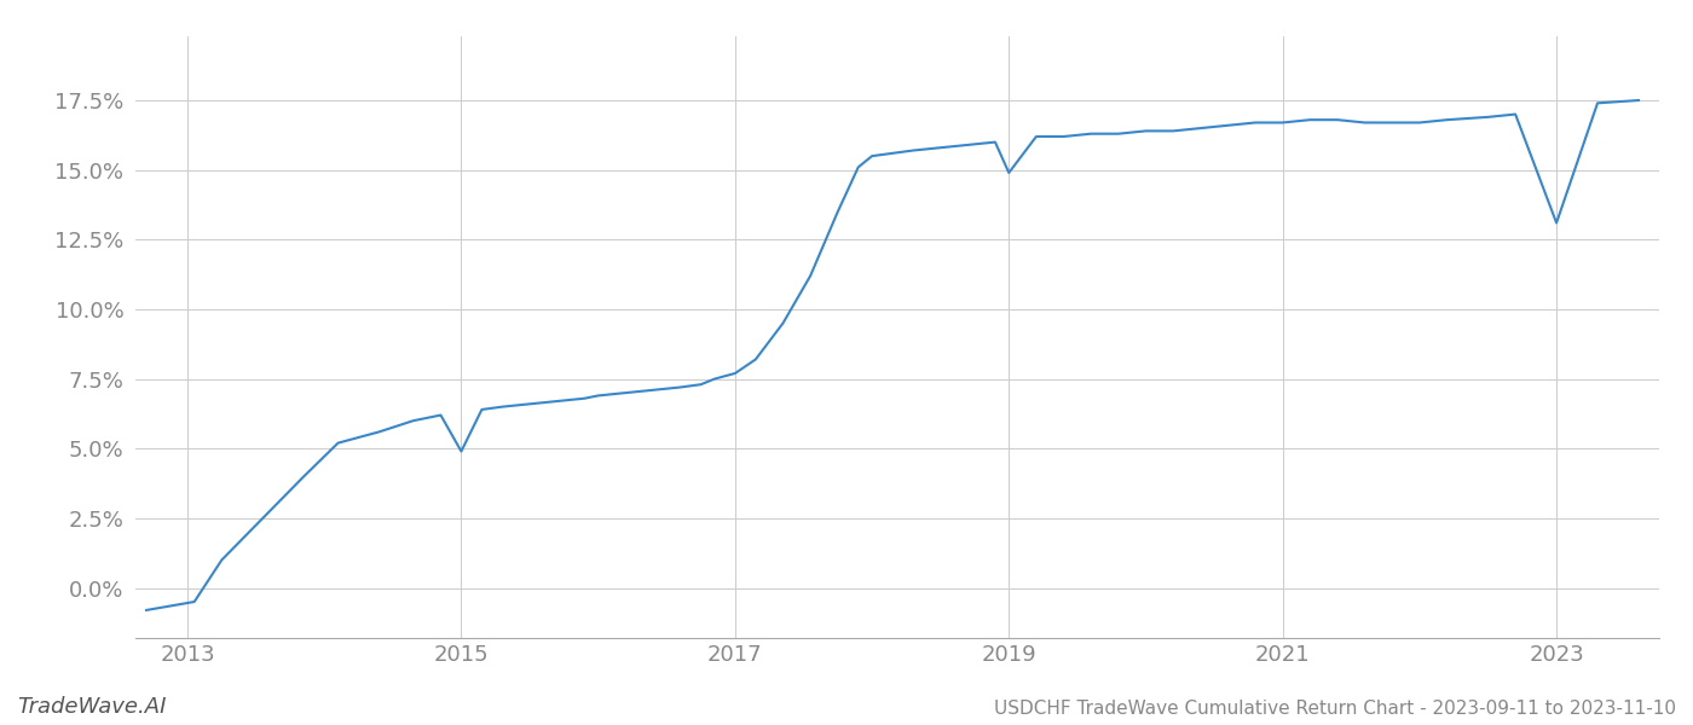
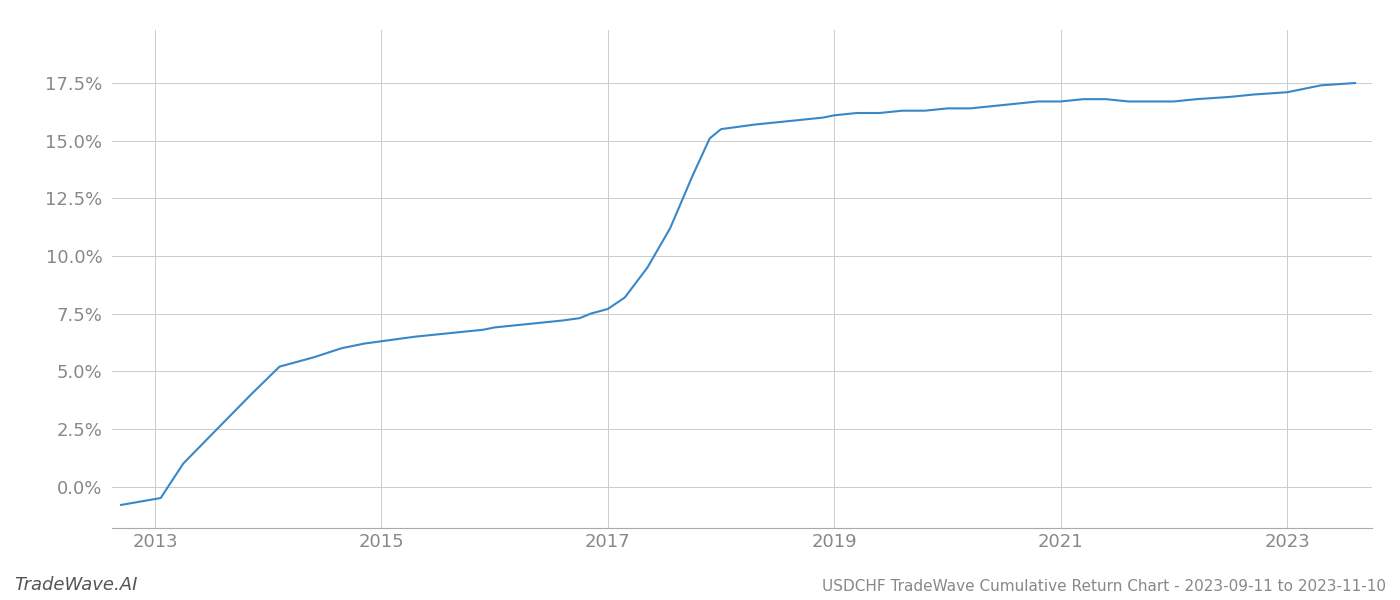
2015: 4.9% -> 6.3%
2019: 14.9% -> 16.1%
2023: 13.1% -> 17.1%
